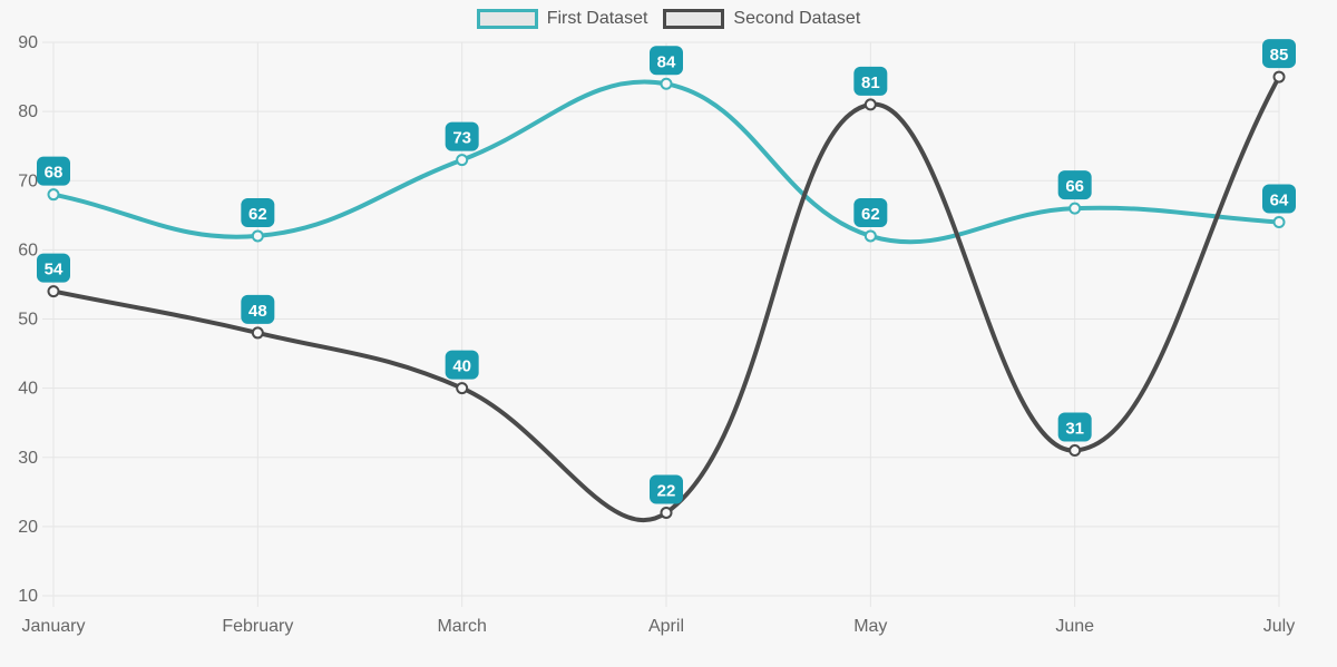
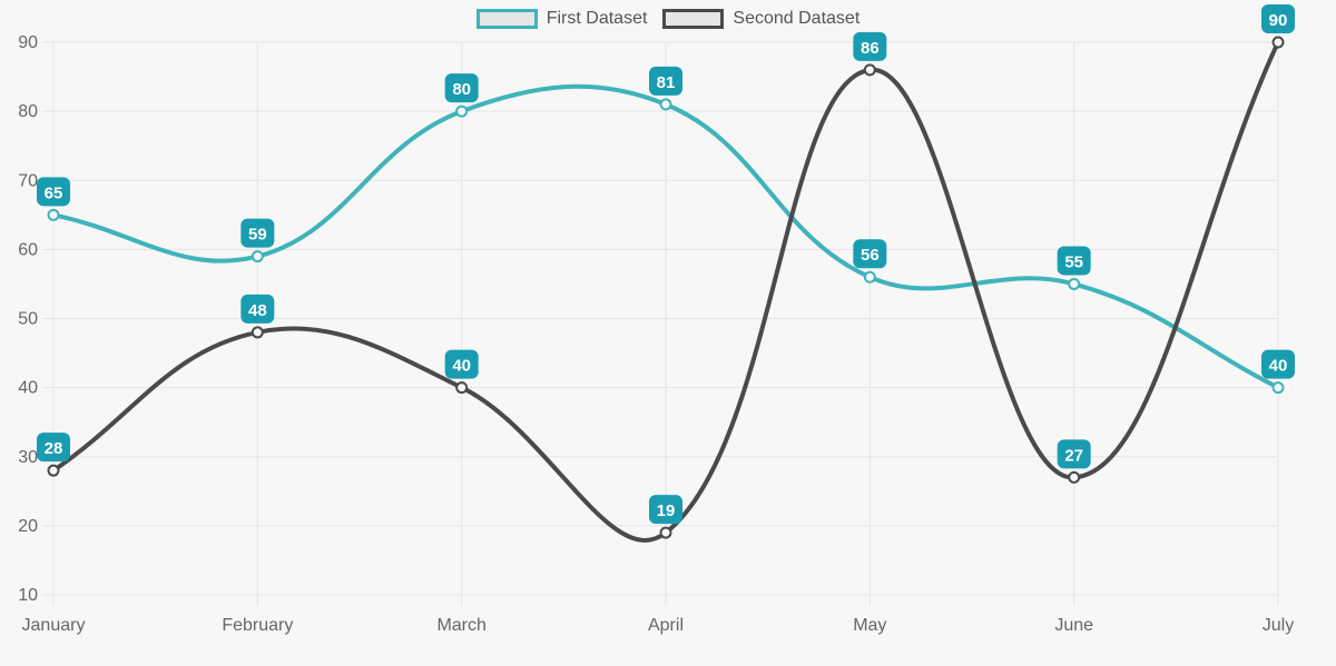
First Dataset/January: 68 -> 65
Second Dataset/January: 54 -> 28
First Dataset/February: 62 -> 59
First Dataset/March: 73 -> 80
First Dataset/April: 84 -> 81
Second Dataset/April: 22 -> 19
First Dataset/May: 62 -> 56
Second Dataset/May: 81 -> 86
First Dataset/June: 66 -> 55
Second Dataset/June: 31 -> 27
First Dataset/July: 64 -> 40
Second Dataset/July: 85 -> 90
